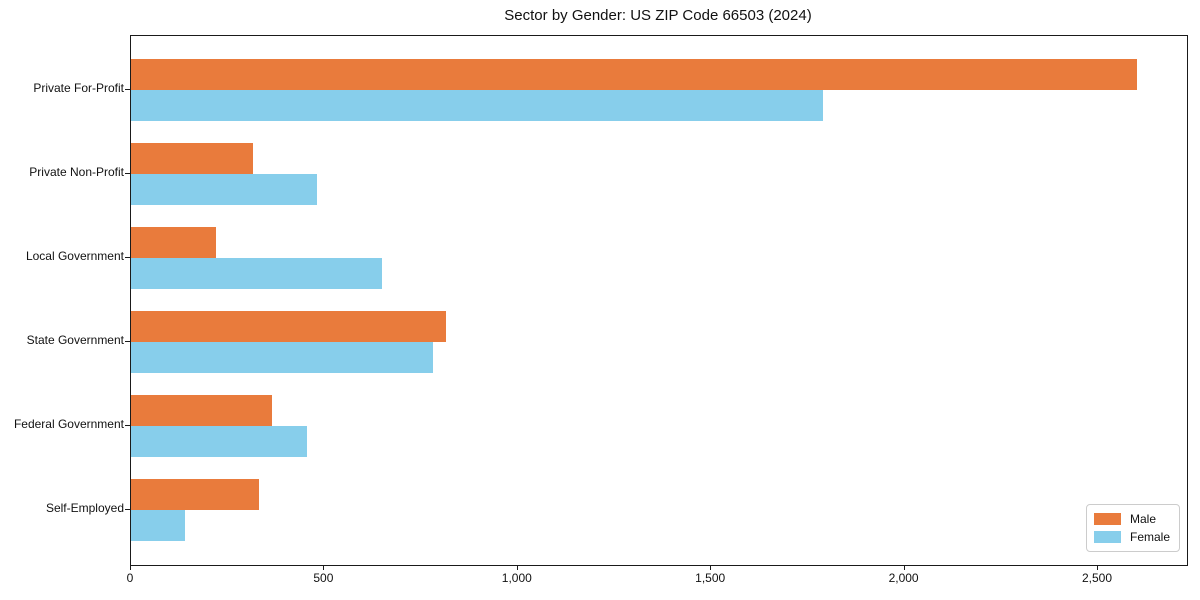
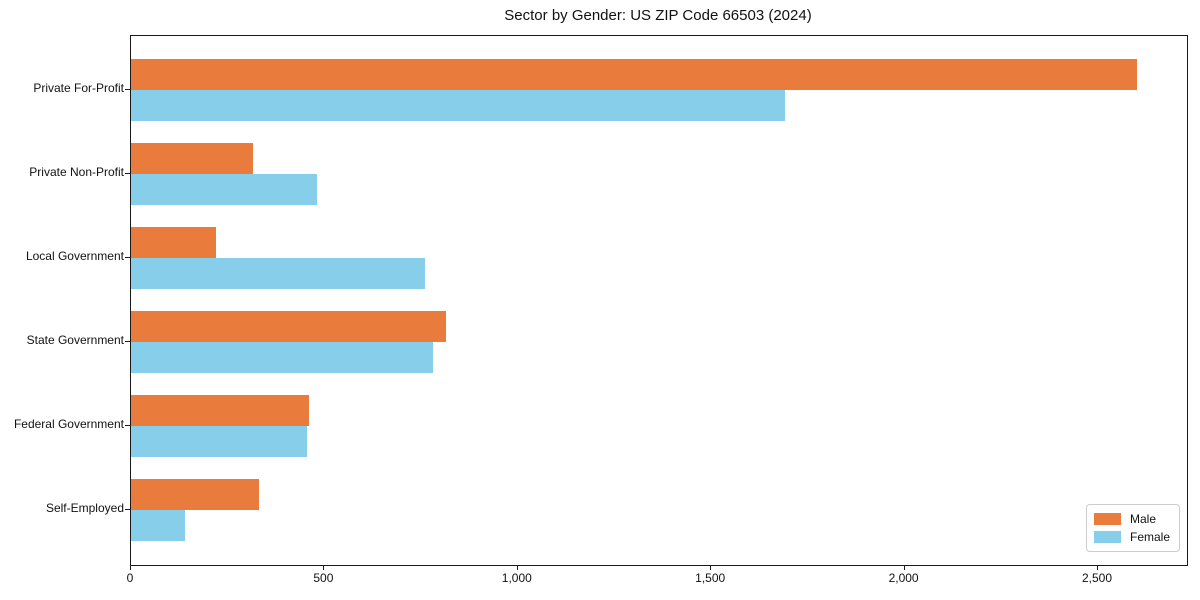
Female/Private For-Profit: 1790 -> 1690
Female/Local Government: 650 -> 760
Male/Federal Government: 360 -> 460
